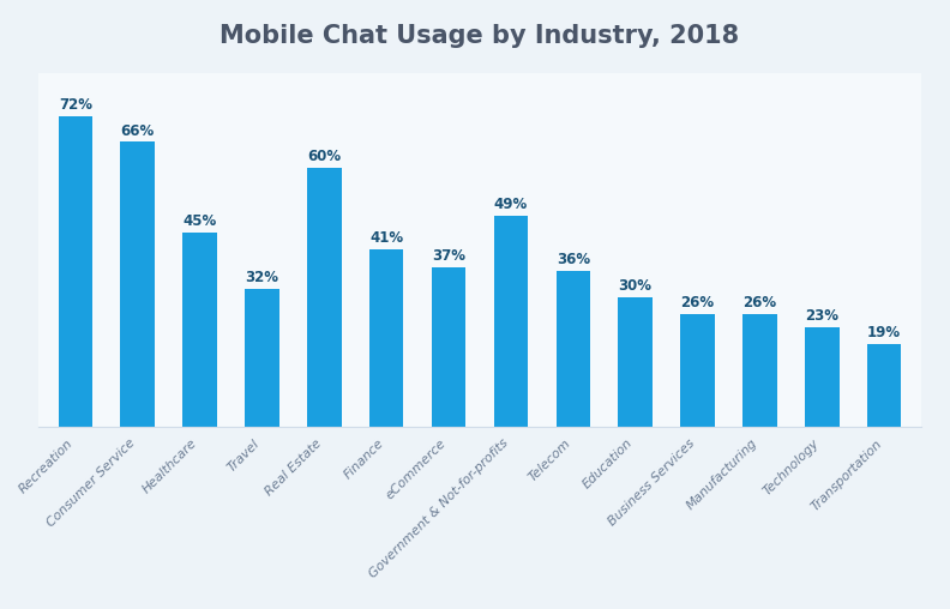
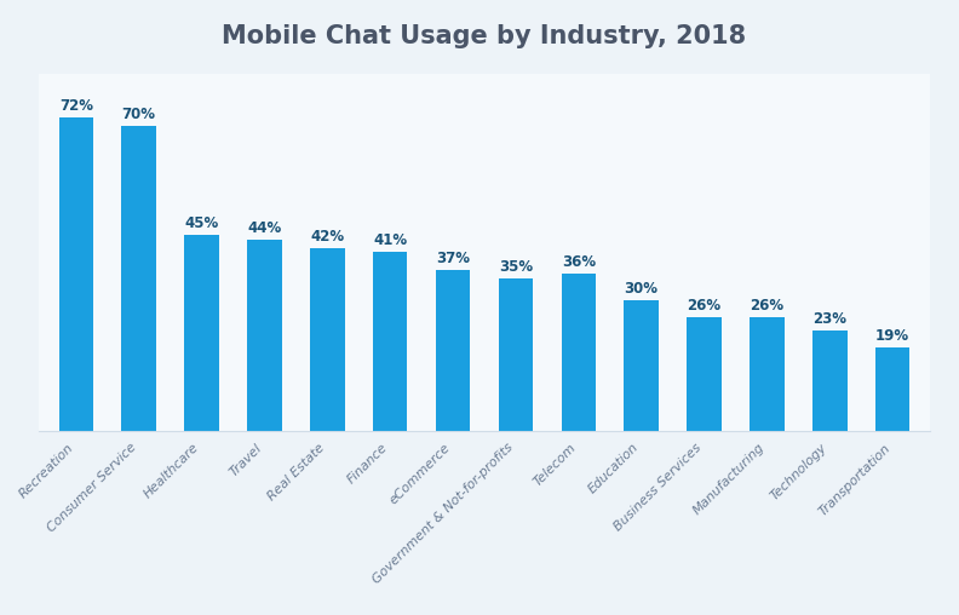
Consumer Service: 66% -> 70%
Travel: 32% -> 44%
Real Estate: 60% -> 42%
Government & Not-for-profits: 49% -> 35%
